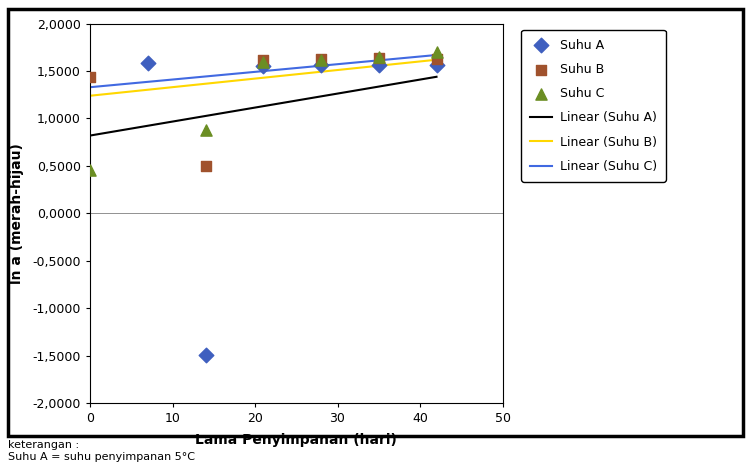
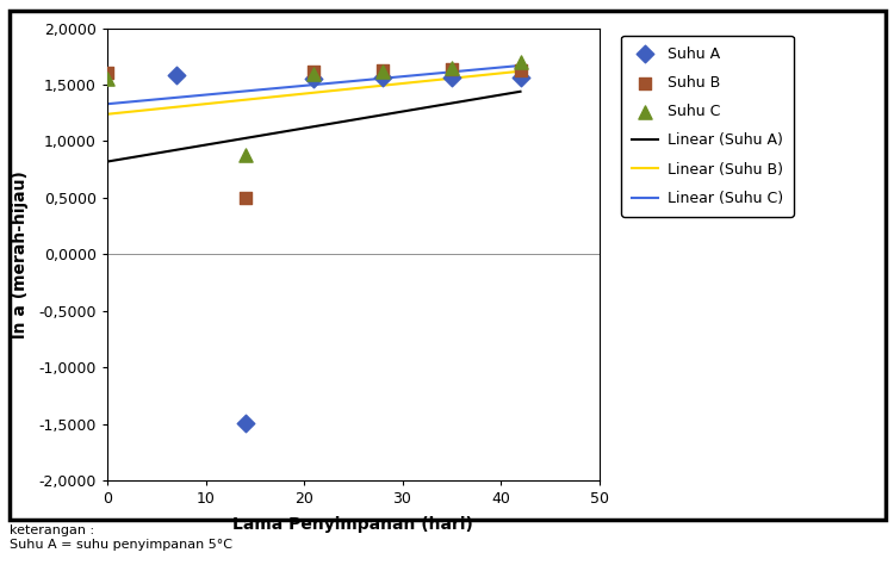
Suhu B/0: 1,44 -> 1,61
Suhu C/0: 0,46 -> 1,55
